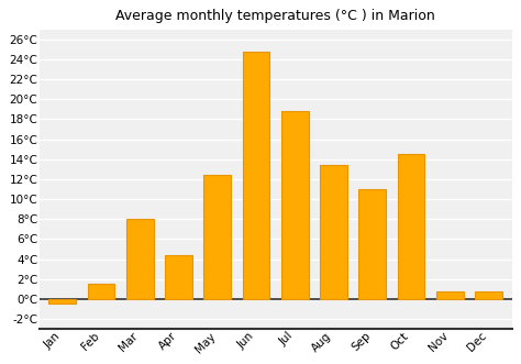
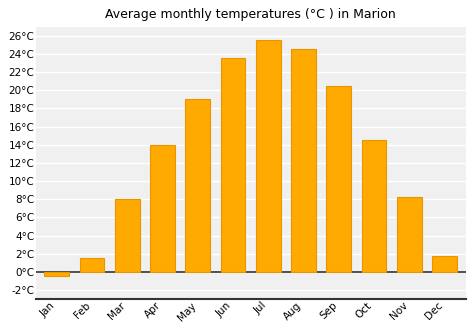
Apr: 4.4°C -> 14.0°C
May: 12.4°C -> 19.0°C
Jun: 24.8°C -> 23.5°C
Jul: 18.8°C -> 25.5°C
Aug: 13.4°C -> 24.5°C
Sep: 11.0°C -> 20.5°C
Nov: 0.8°C -> 8.2°C
Dec: 0.8°C -> 1.8°C
